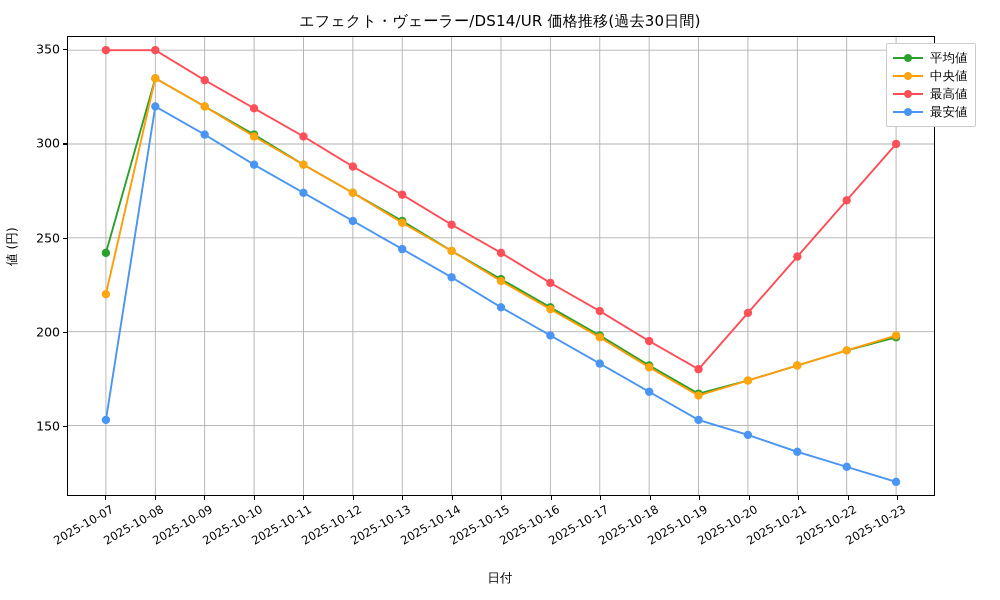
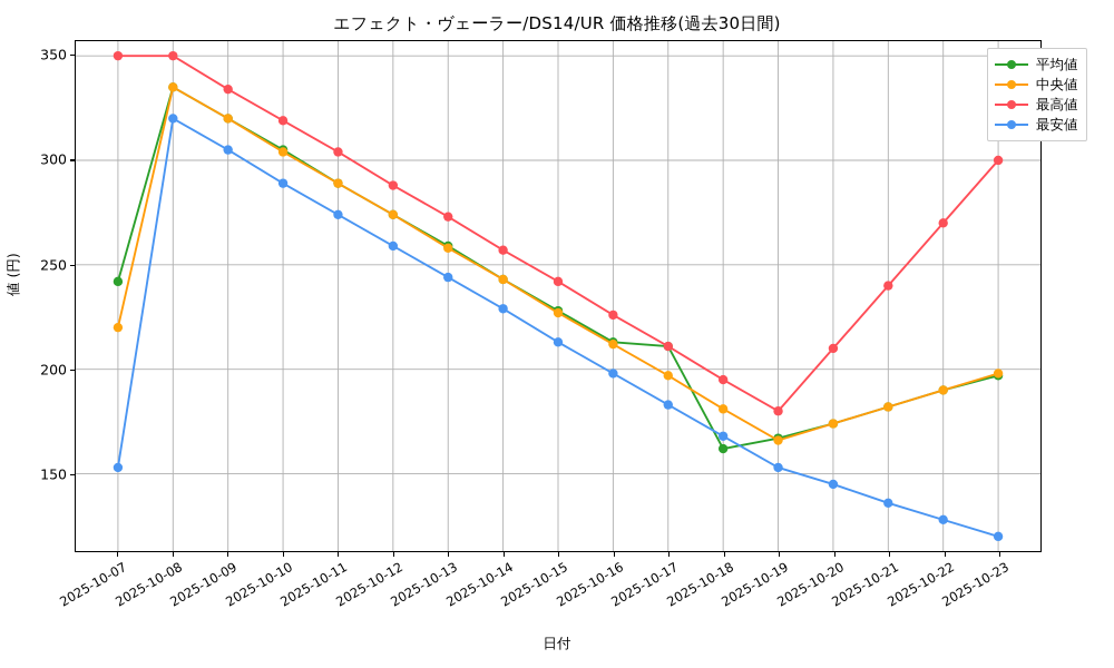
平均値/2025-10-17: 198 -> 211
平均値/2025-10-18: 182 -> 162
